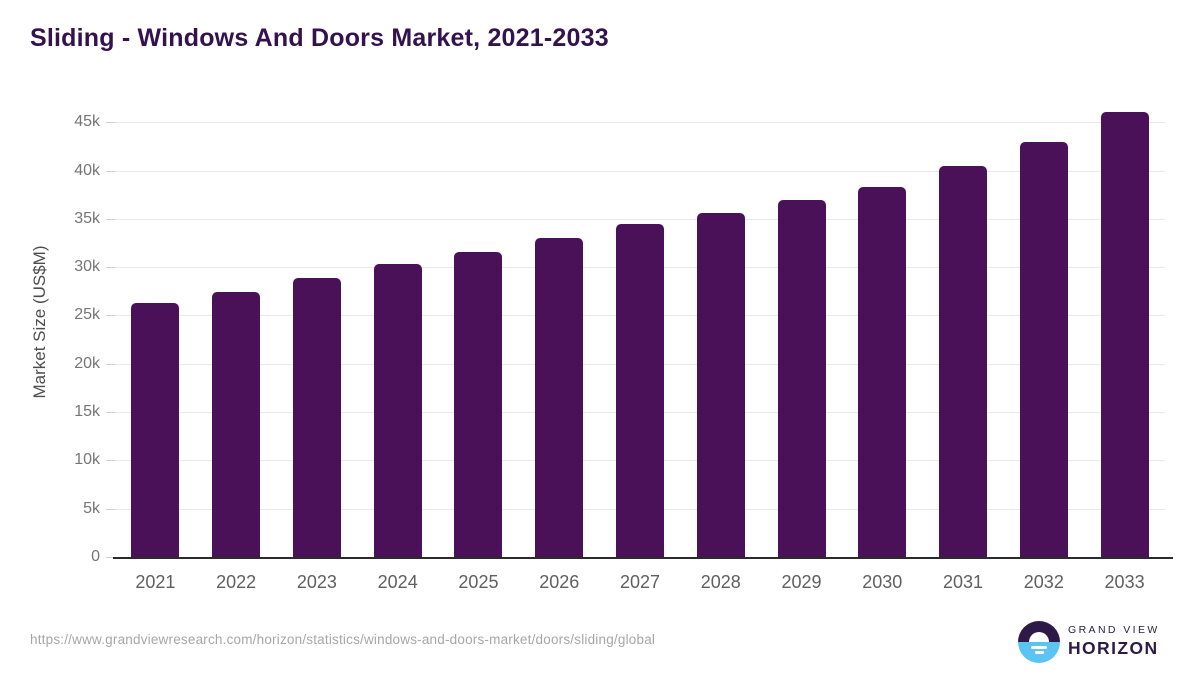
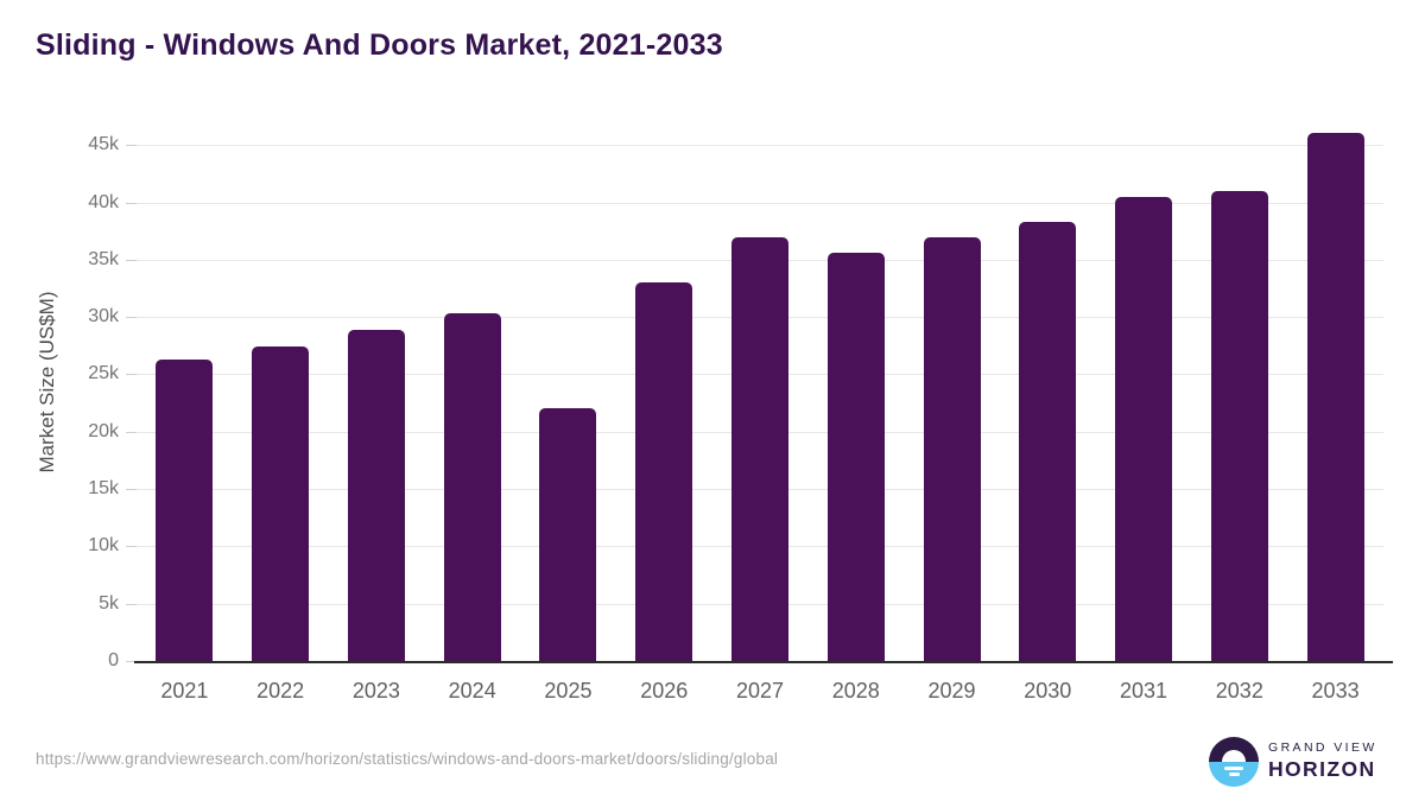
2025: 32k -> 22k
2027: 34k -> 37k
2032: 43k -> 41k
